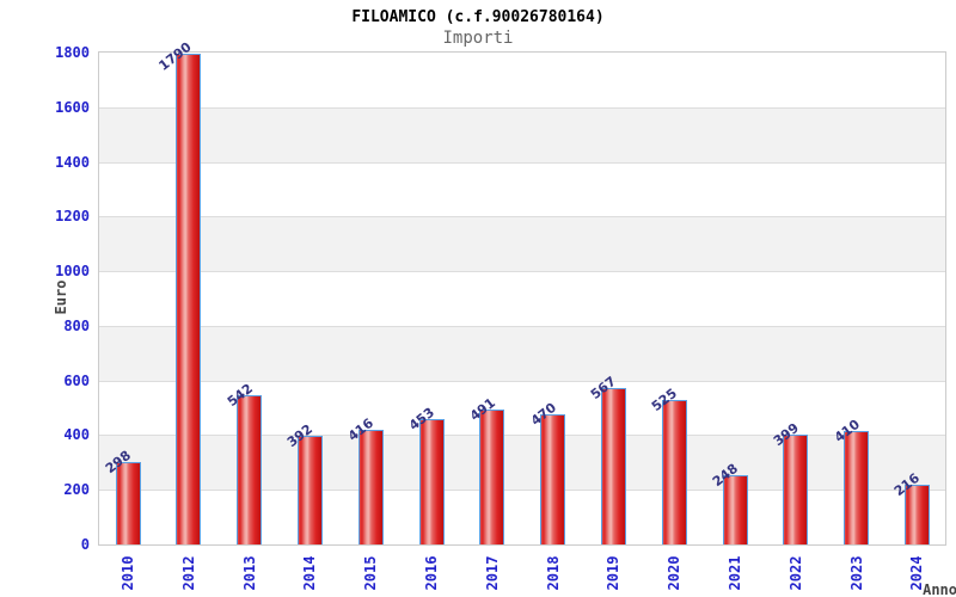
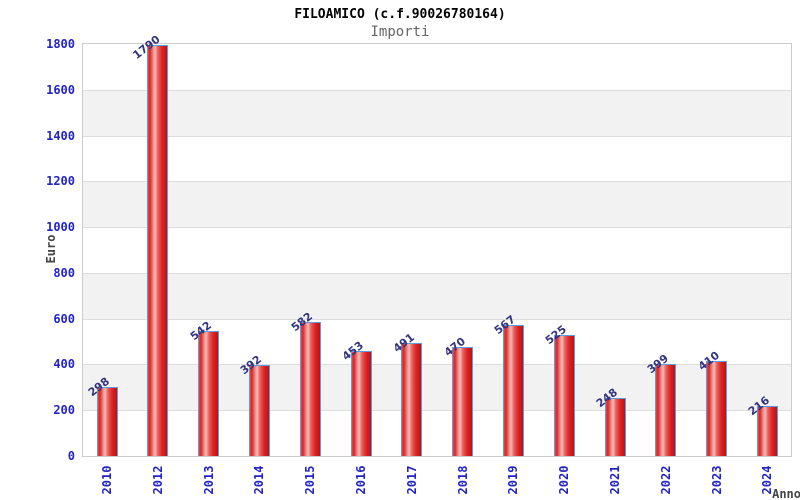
2015: 416 -> 582
